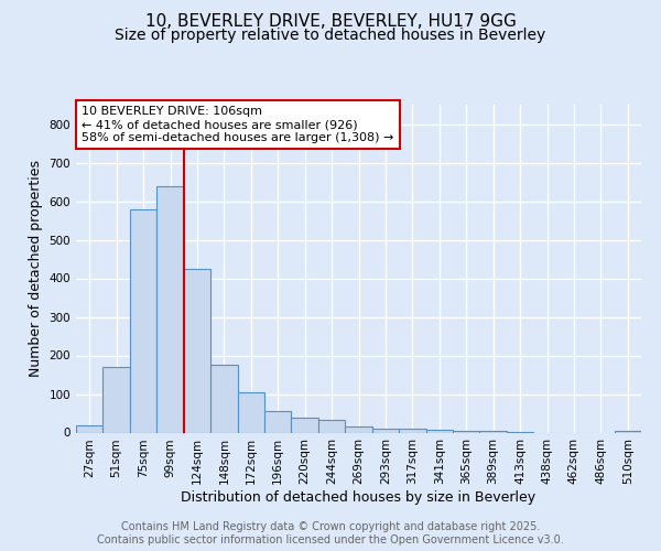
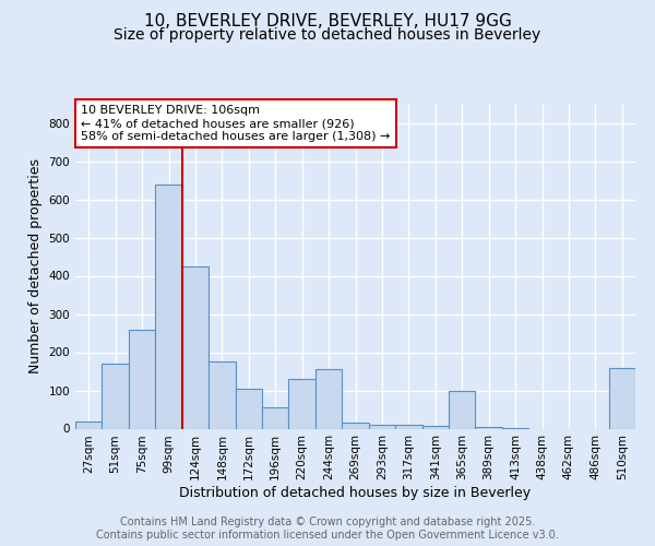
75sqm: 580 -> 260
220sqm: 40 -> 130
244sqm: 32 -> 155
365sqm: 5 -> 100
510sqm: 5 -> 160
